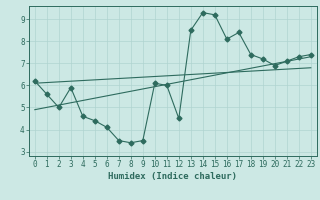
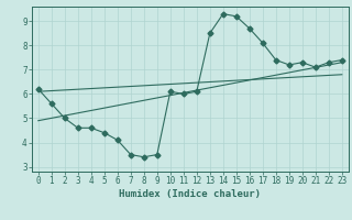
3: 5.9 -> 4.6
12: 4.5 -> 6.1
16: 8.1 -> 8.7
17: 8.4 -> 8.1
20: 6.9 -> 7.3
